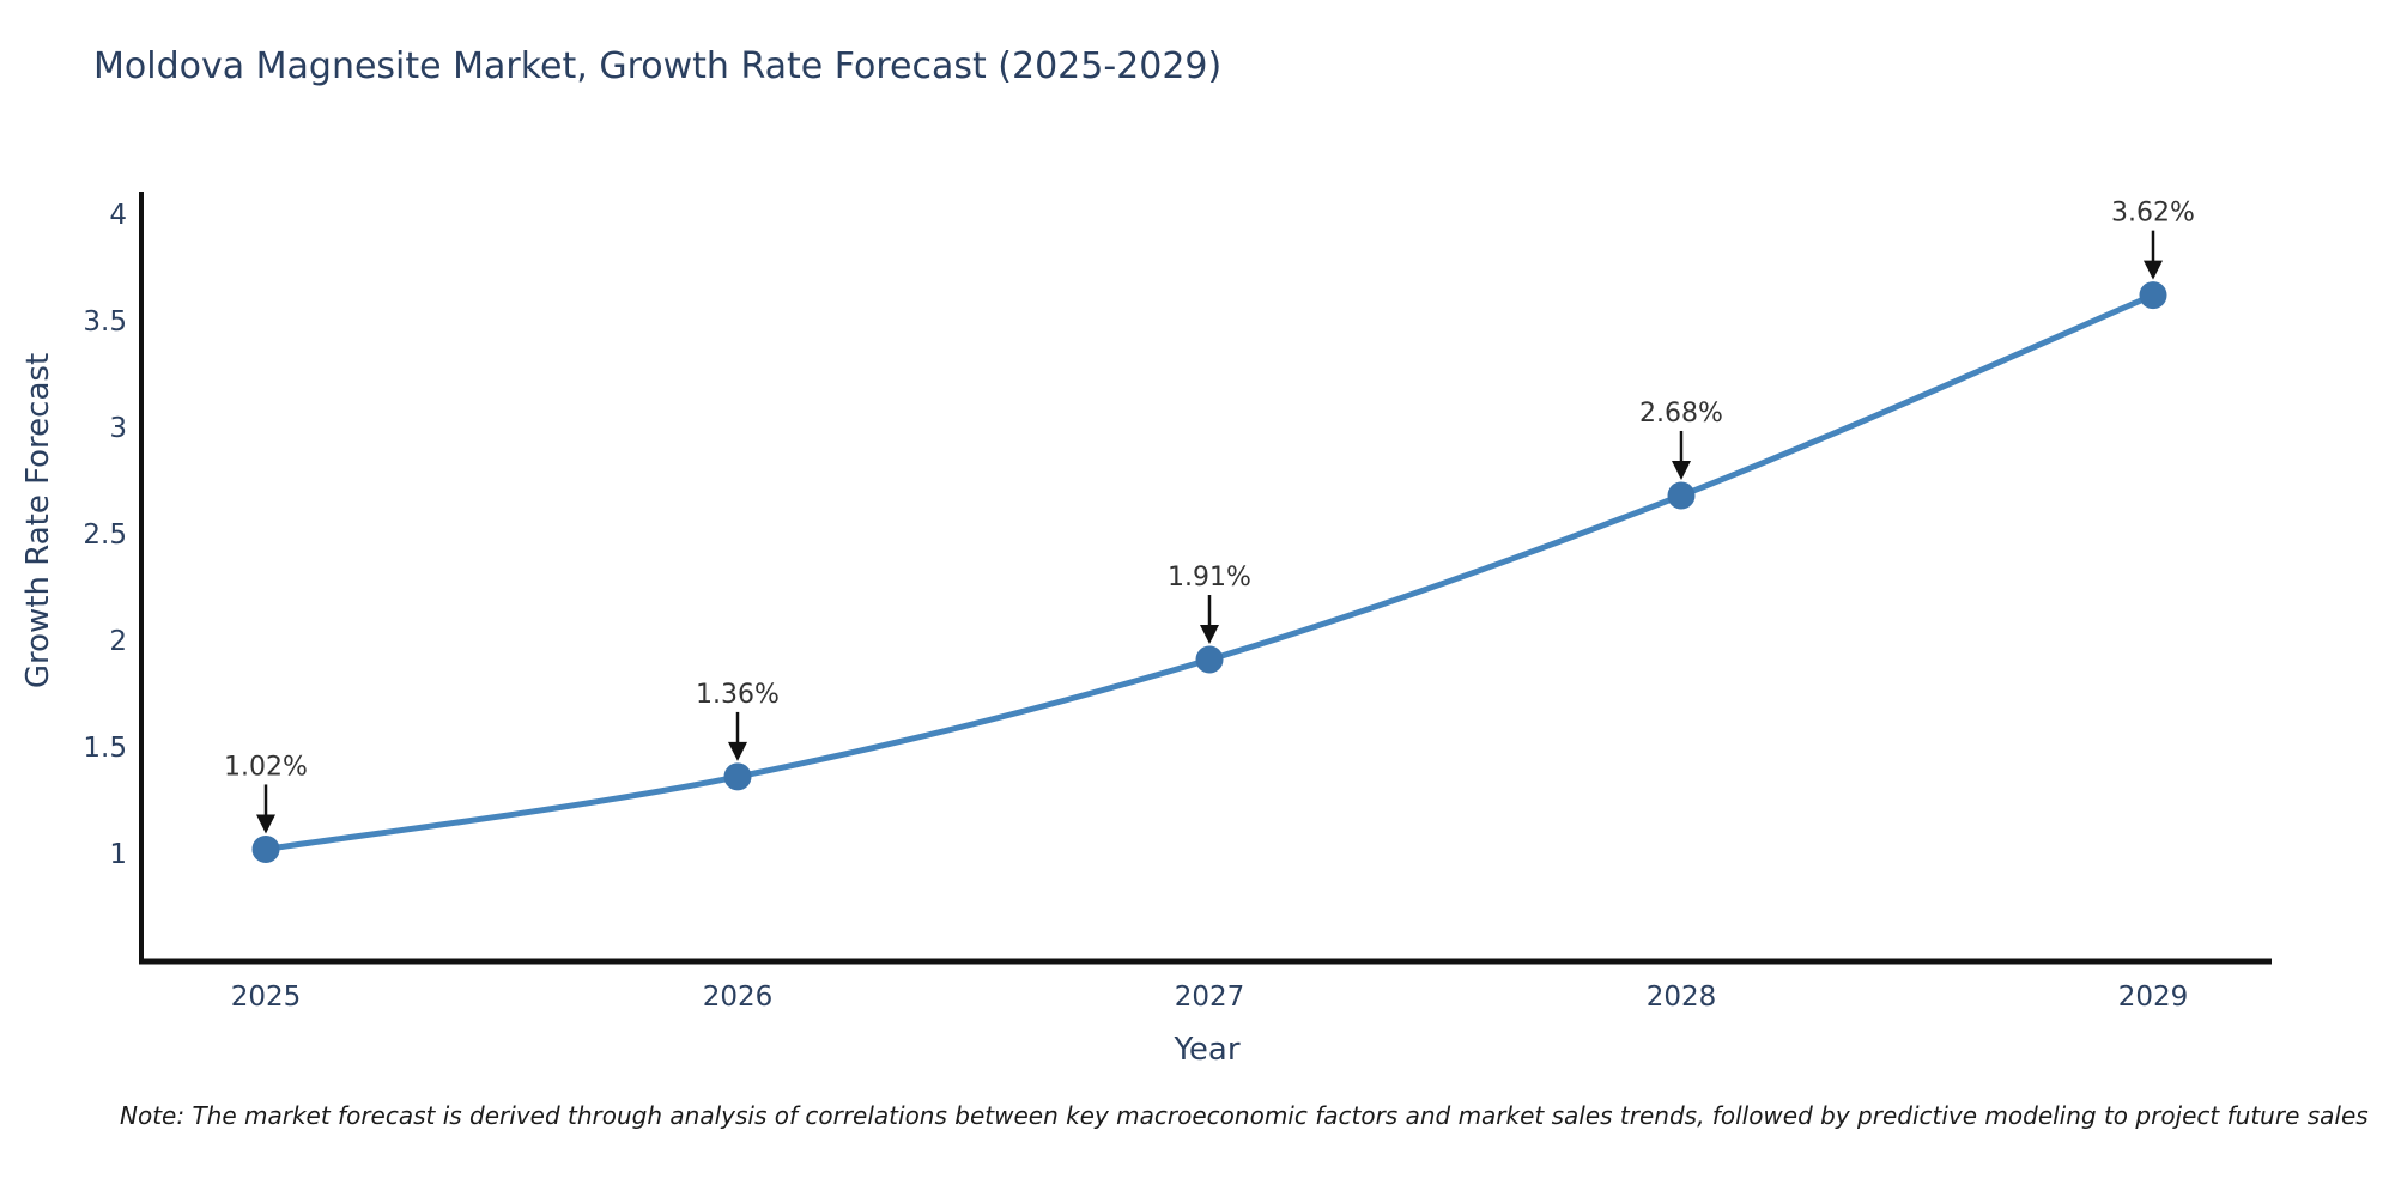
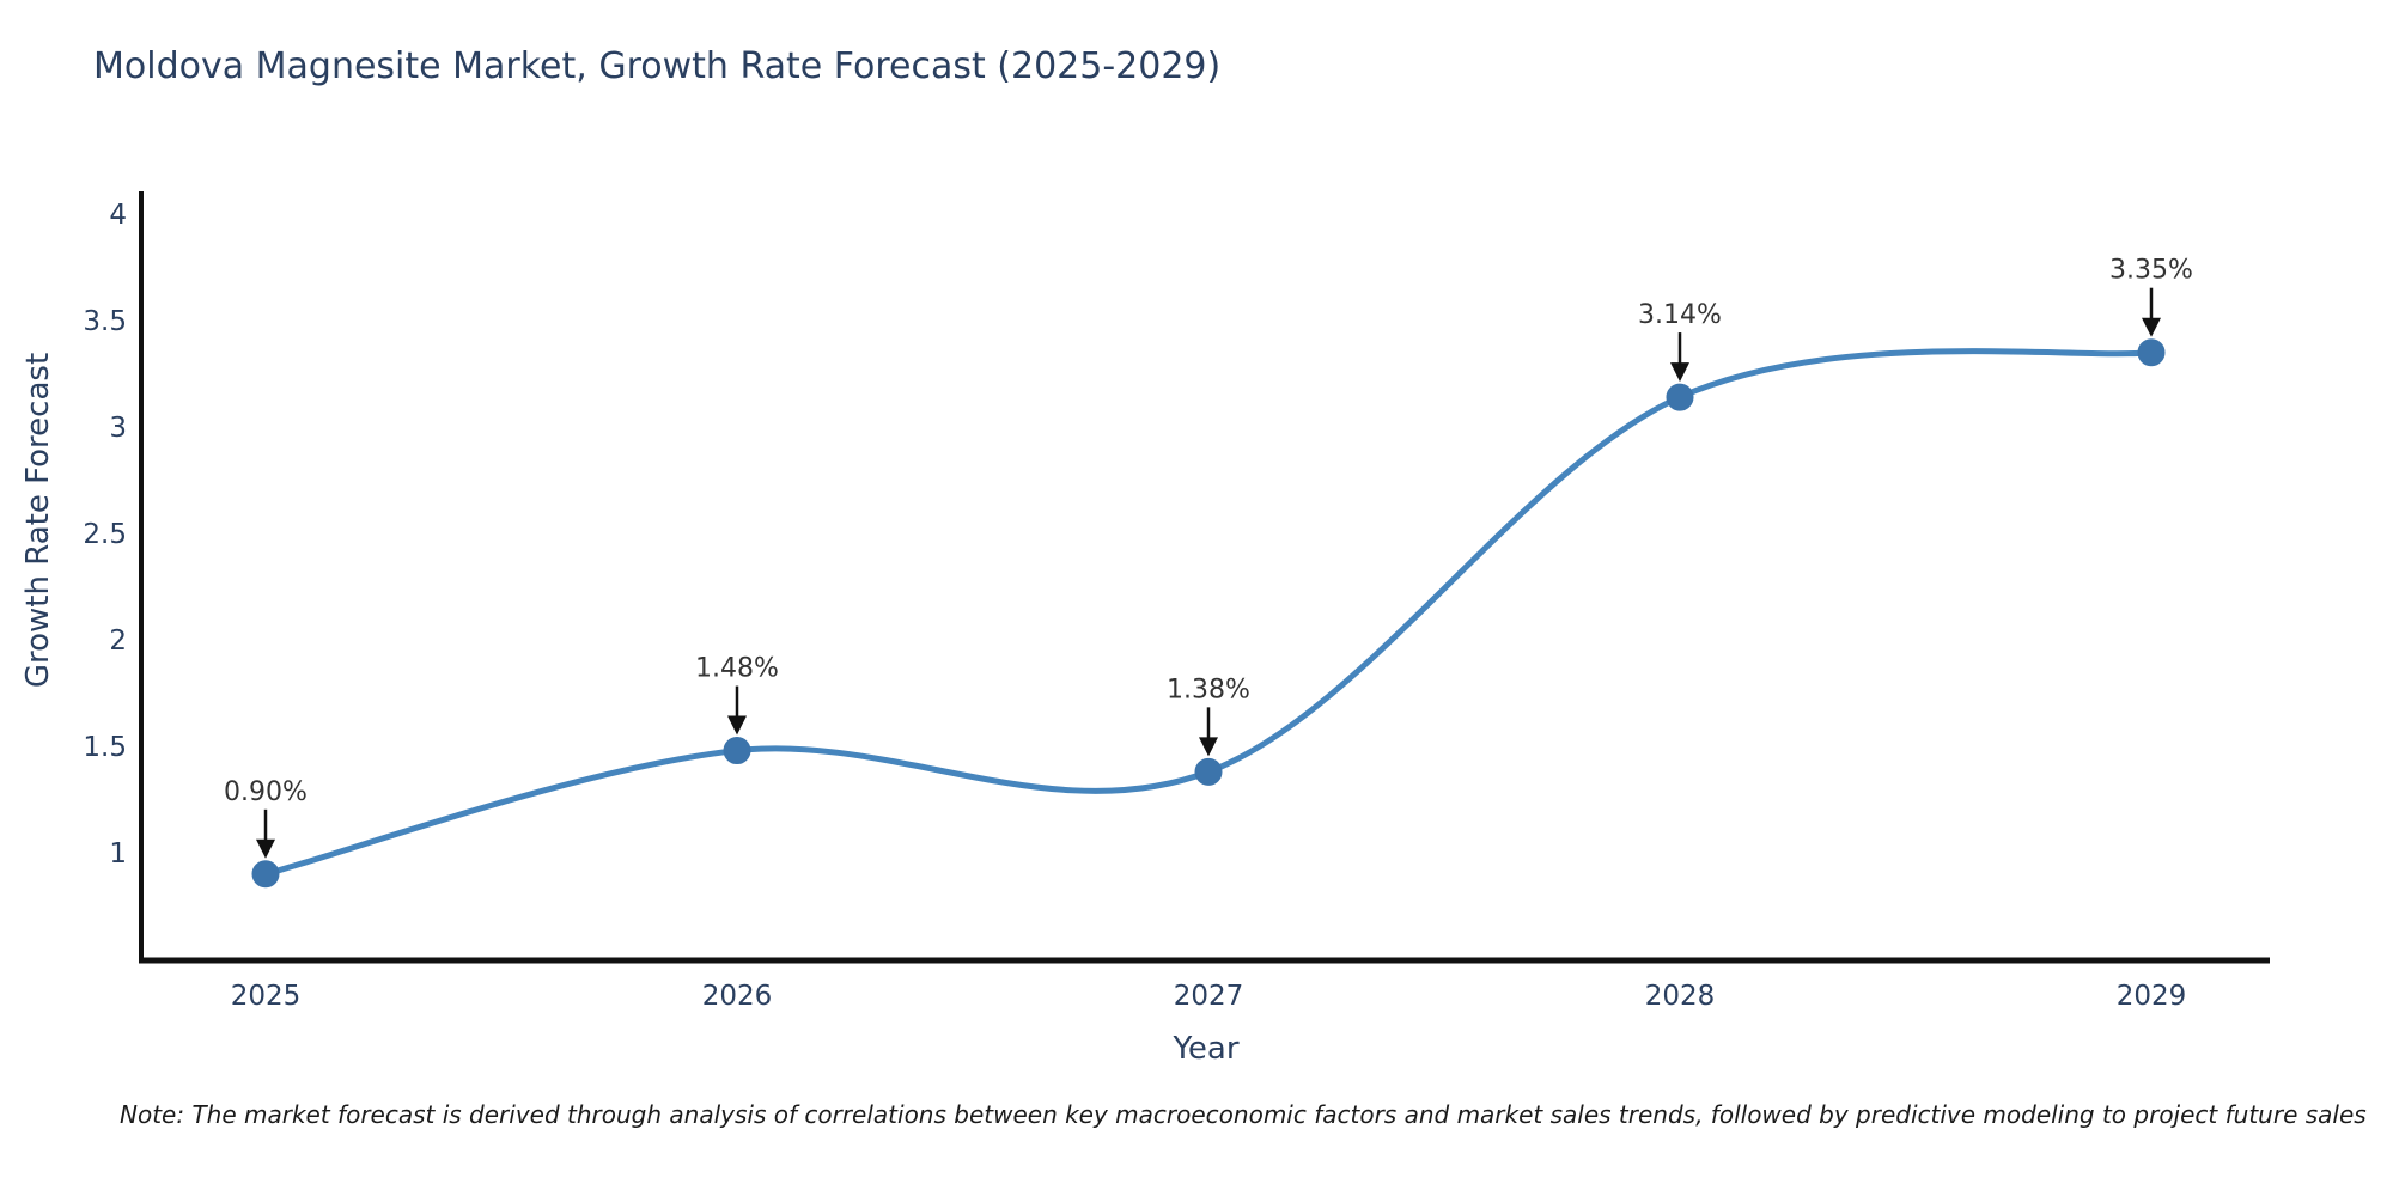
2025: 1.02% -> 0.90%
2026: 1.36% -> 1.48%
2027: 1.91% -> 1.38%
2028: 2.68% -> 3.14%
2029: 3.62% -> 3.35%
